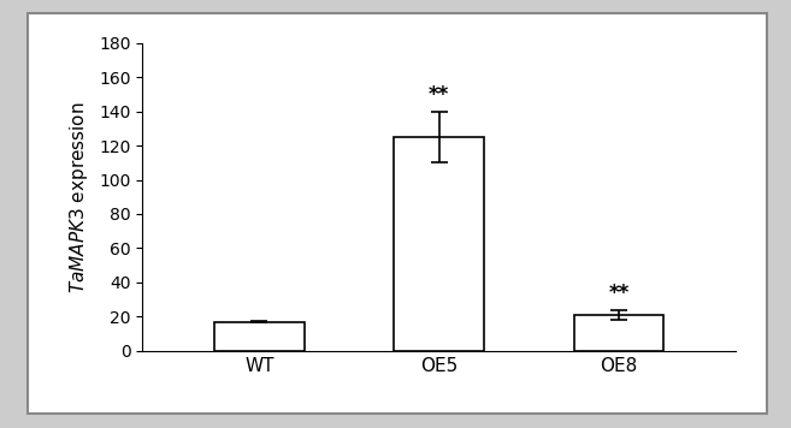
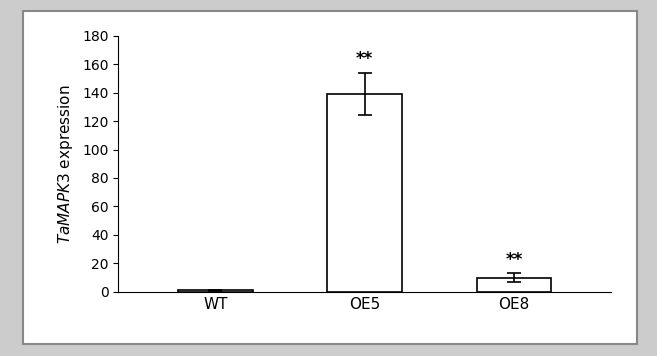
WT: 17 -> 1
OE5: 125 -> 139
OE8: 21 -> 10
